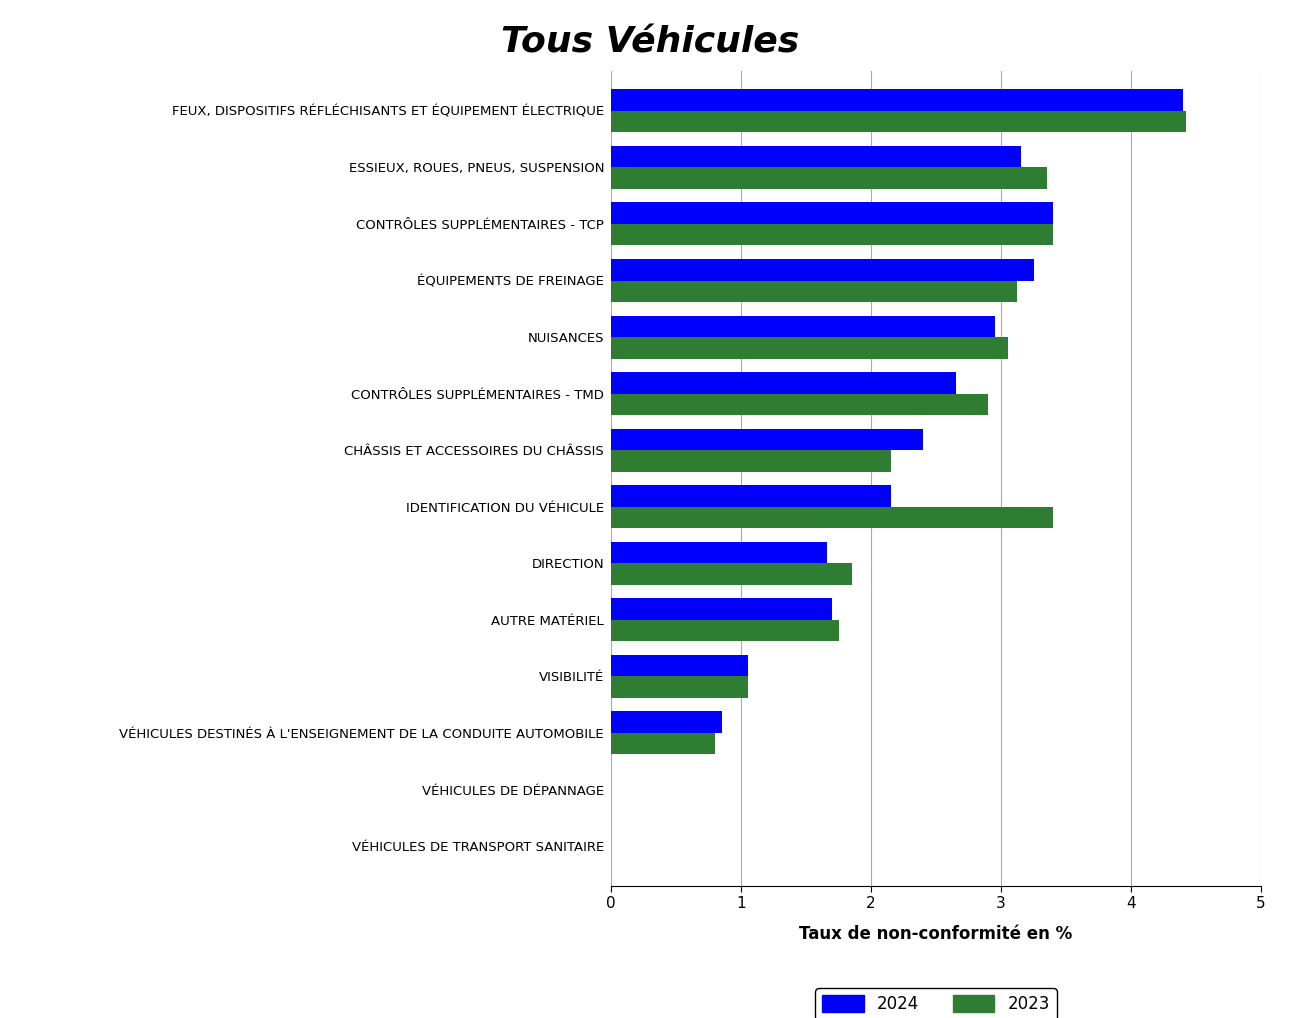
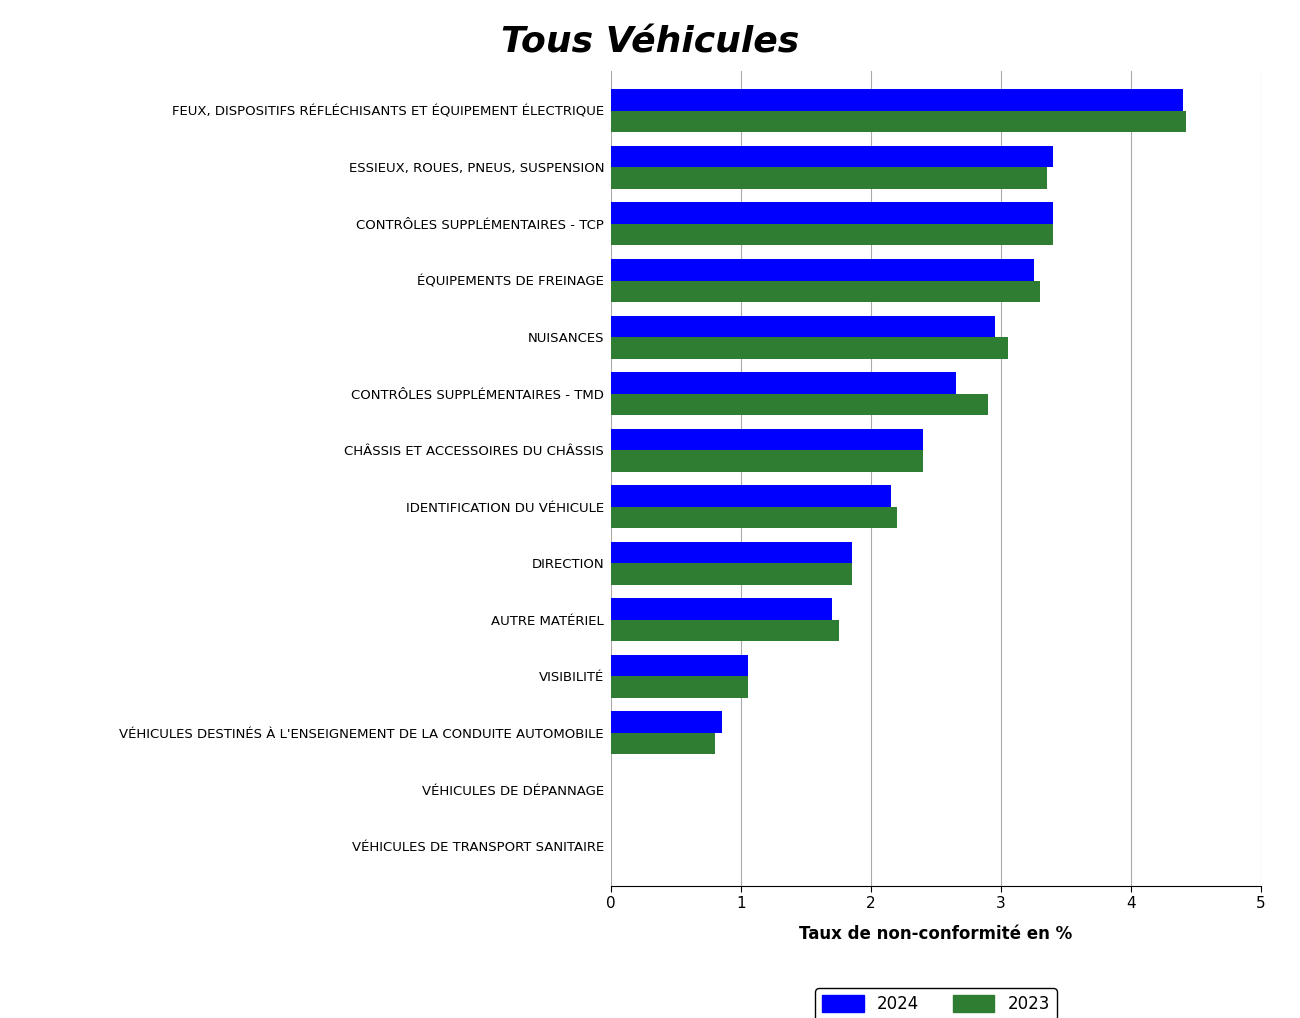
2024/ESSIEUX, ROUES, PNEUS, SUSPENSION: 3.15 -> 3.40
2023/ÉQUIPEMENTS DE FREINAGE: 3.12 -> 3.30
2023/CHÂSSIS ET ACCESSOIRES DU CHÂSSIS: 2.15 -> 2.40
2023/IDENTIFICATION DU VÉHICULE: 3.40 -> 2.20
2024/DIRECTION: 1.66 -> 1.85
